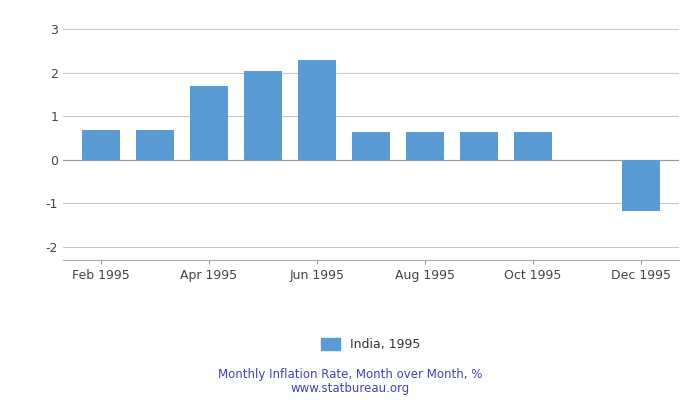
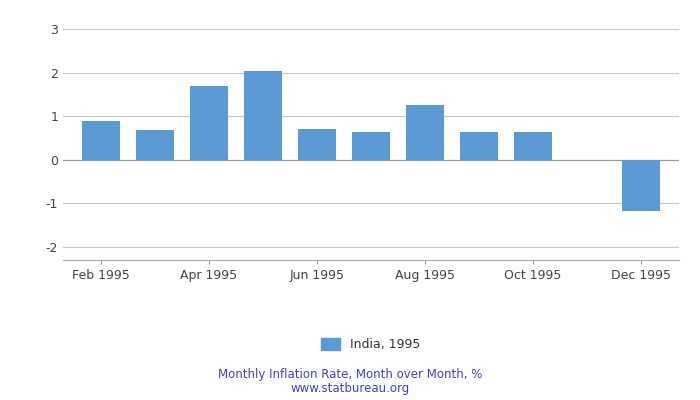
Feb 1995: 0.69 -> 0.90
Jun 1995: 2.28 -> 0.70
Aug 1995: 0.63 -> 1.25
